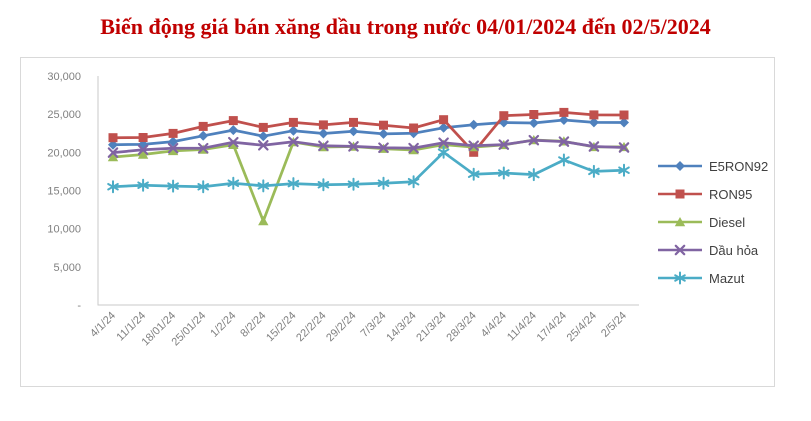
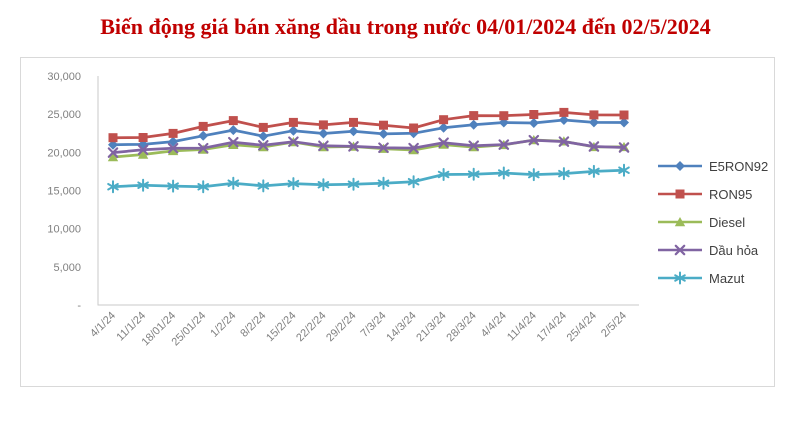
Diesel/8/2/24: 11000 -> 21000
Mazut/21/3/24: 20000 -> 17000
RON95/28/3/24: 20000 -> 25000
Mazut/17/4/24: 19000 -> 17000
